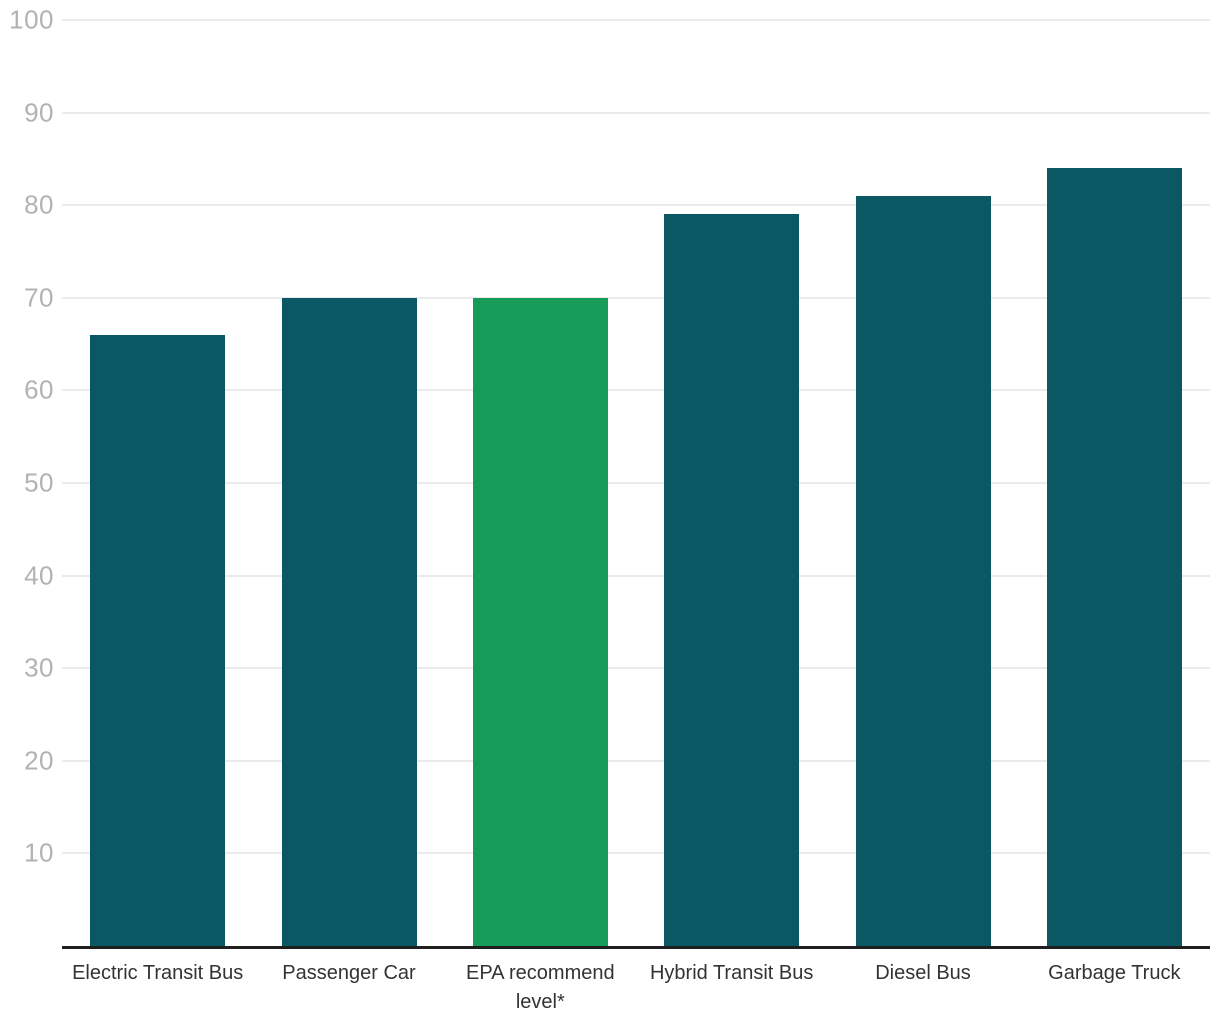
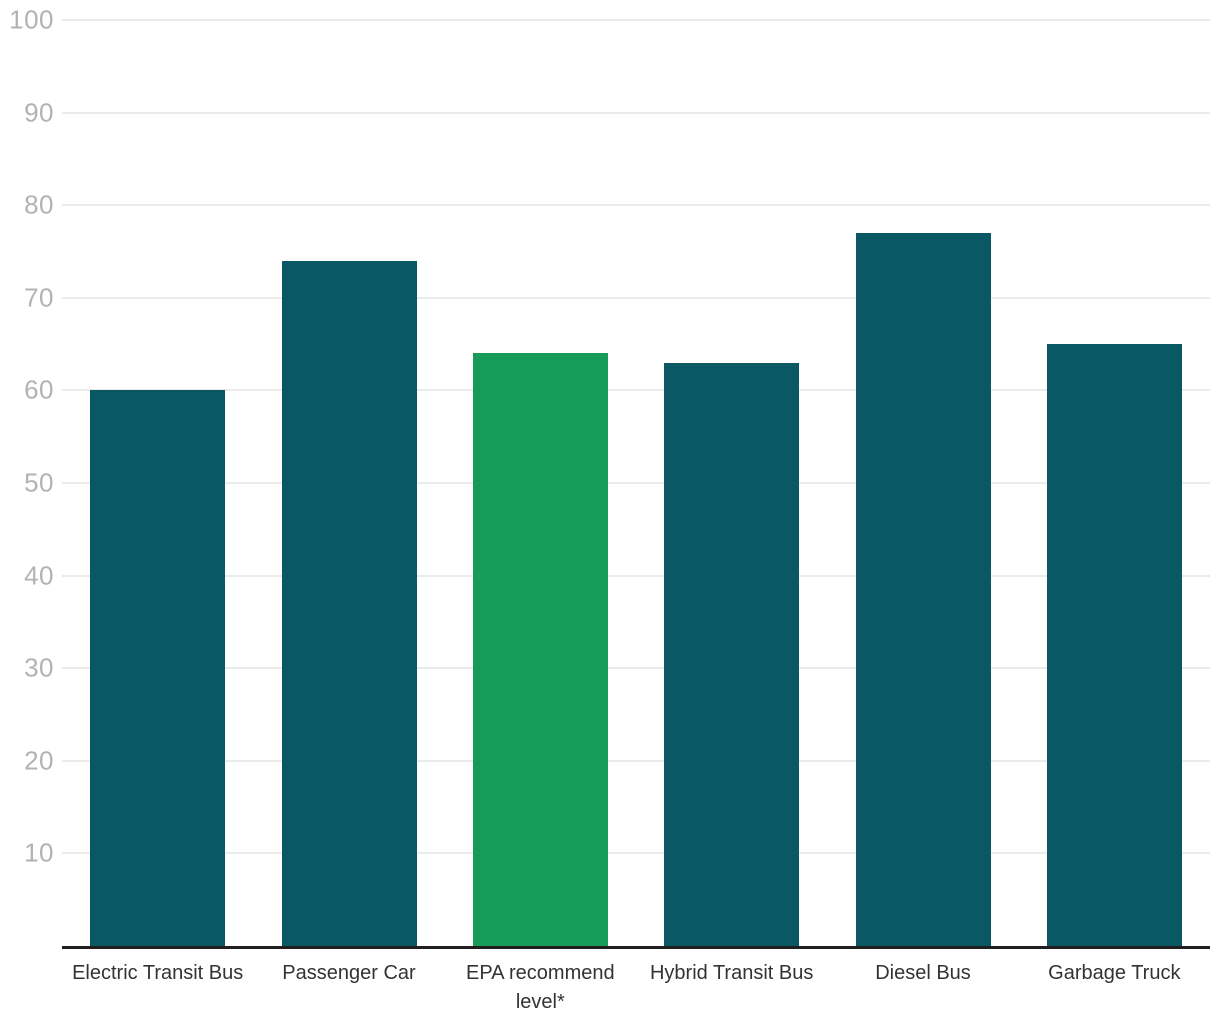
Electric Transit Bus: 66 -> 60
Passenger Car: 70 -> 74
EPA recommend level*: 70 -> 64
Hybrid Transit Bus: 79 -> 63
Diesel Bus: 81 -> 77
Garbage Truck: 84 -> 65
